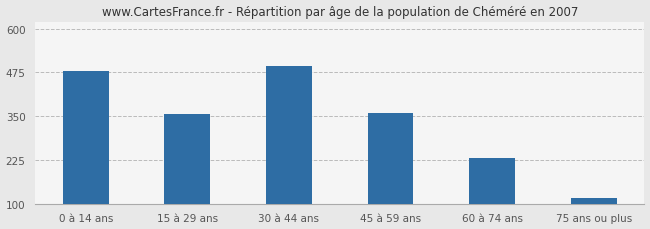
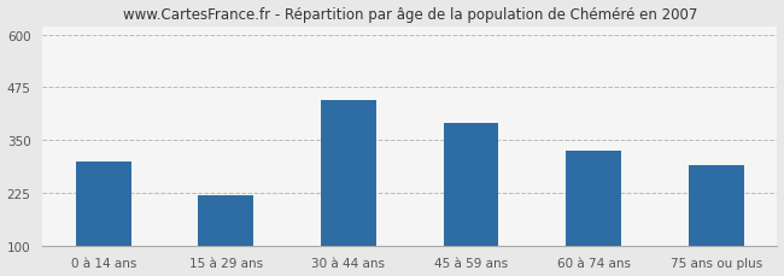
0 à 14 ans: 478 -> 300
15 à 29 ans: 355 -> 220
30 à 44 ans: 492 -> 445
45 à 59 ans: 360 -> 390
60 à 74 ans: 230 -> 325
75 ans ou plus: 115 -> 290
